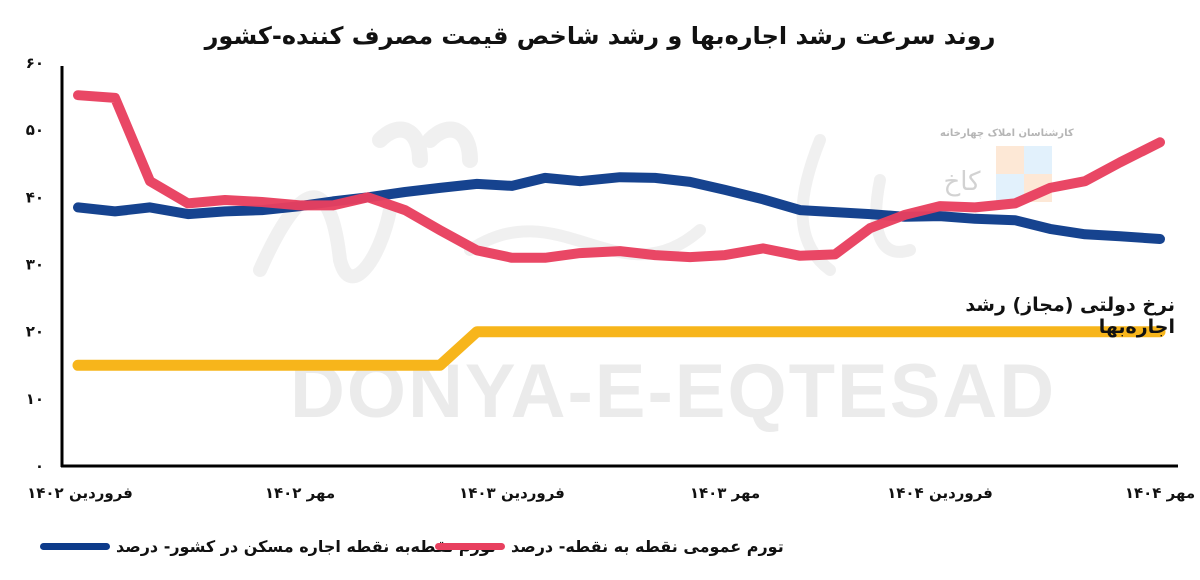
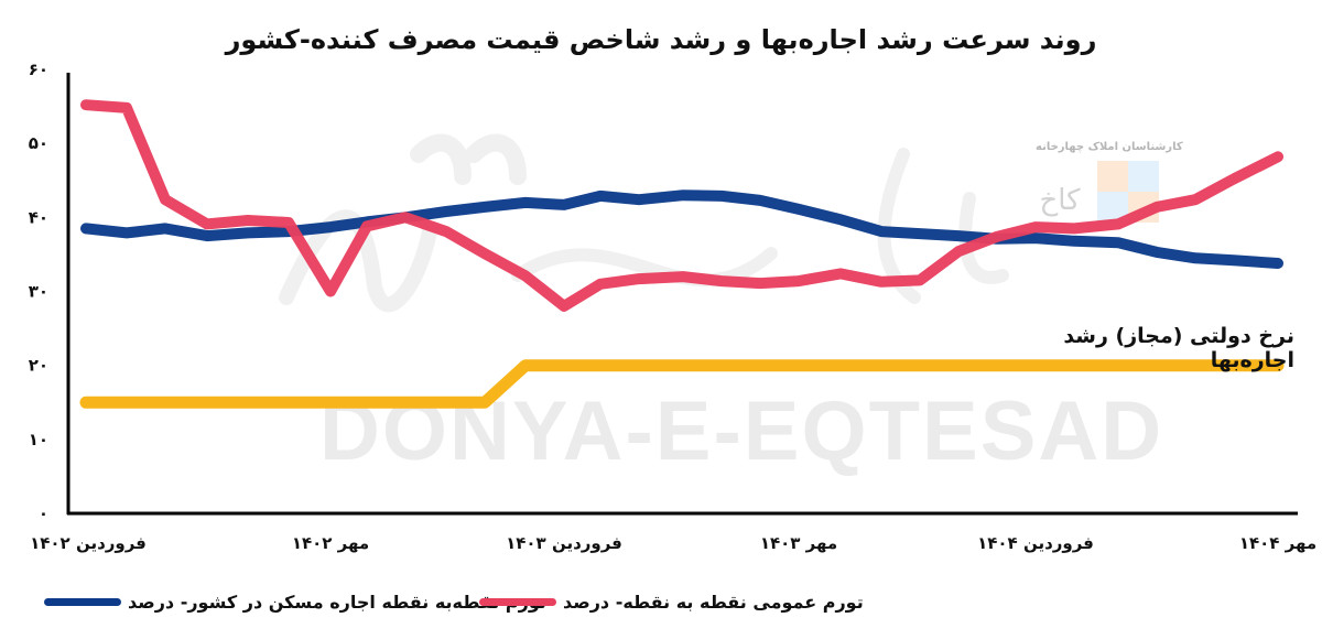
تورم عمومی نقطه به نقطه- درصد/مهر ۱۴۰۲: 39 -> 30
تورم عمومی نقطه به نقطه- درصد/فروردین ۱۴۰۳: 31 -> 28
